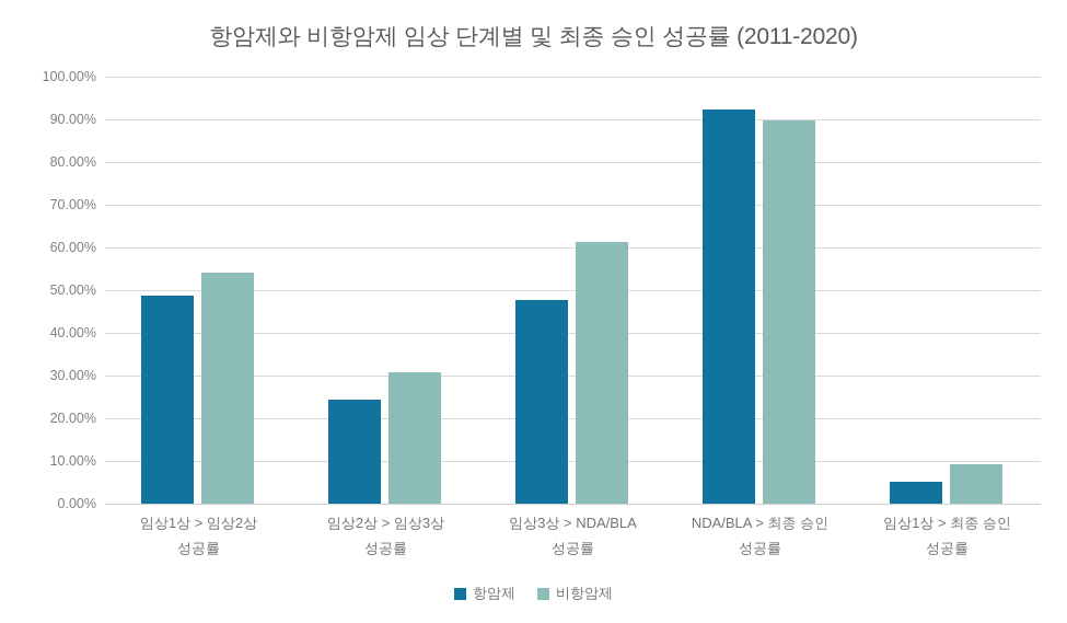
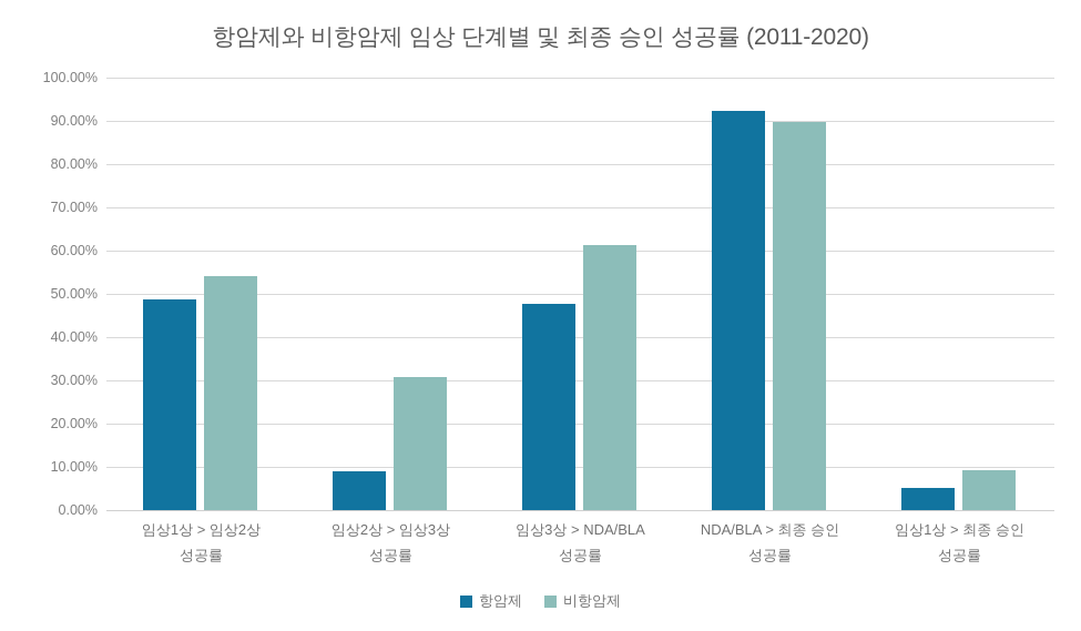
항암제/임상2상 > 임상3상 성공률: 24% -> 9%
